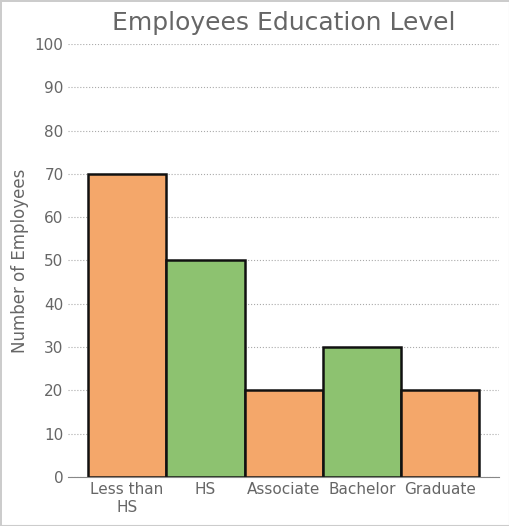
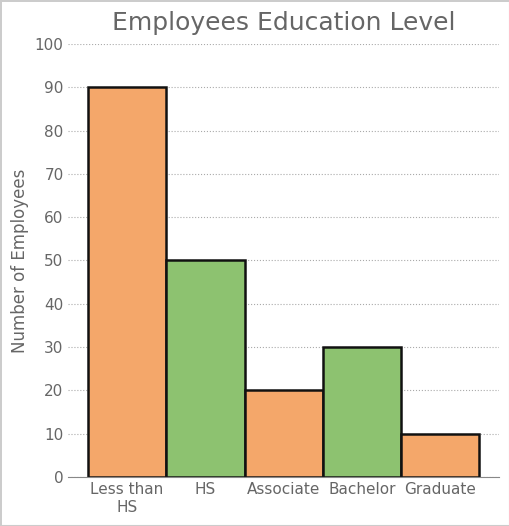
Less than HS: 70 -> 90
Graduate: 20 -> 10
